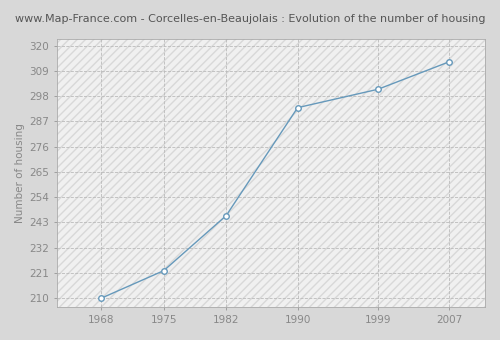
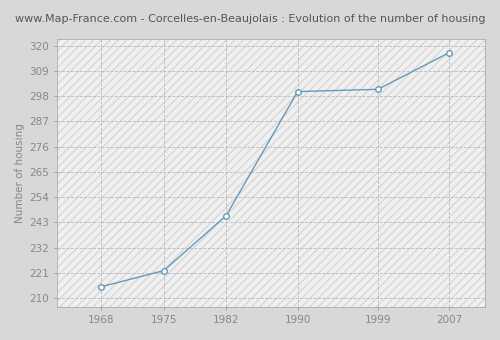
1968: 210 -> 215
1990: 293 -> 300
2007: 313 -> 317
